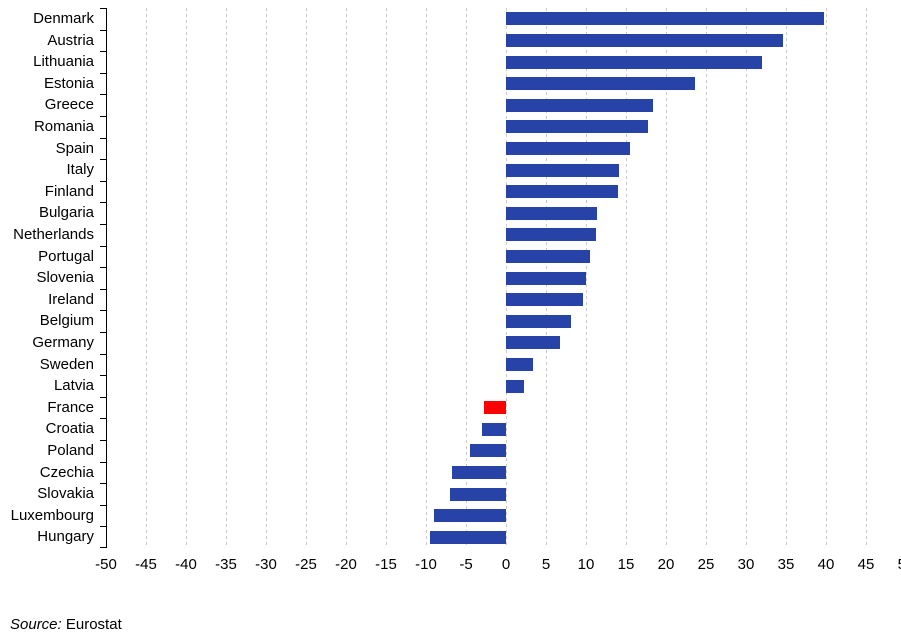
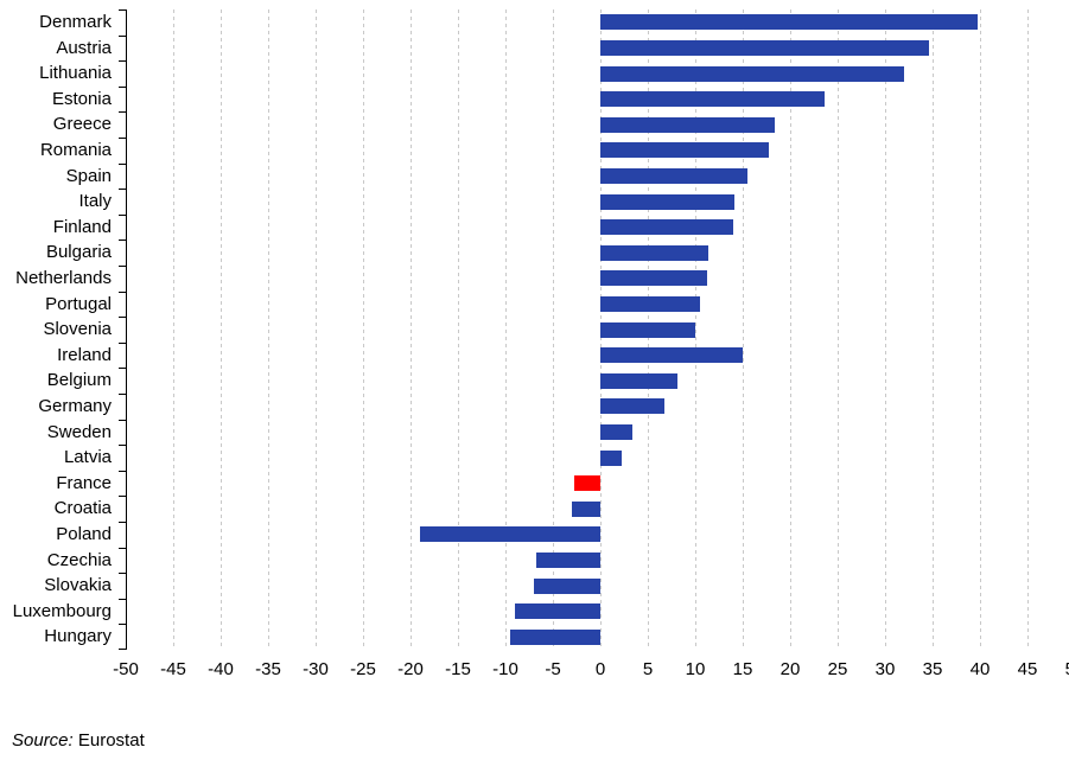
Ireland: 10 -> 15
Poland: -4 -> -19
